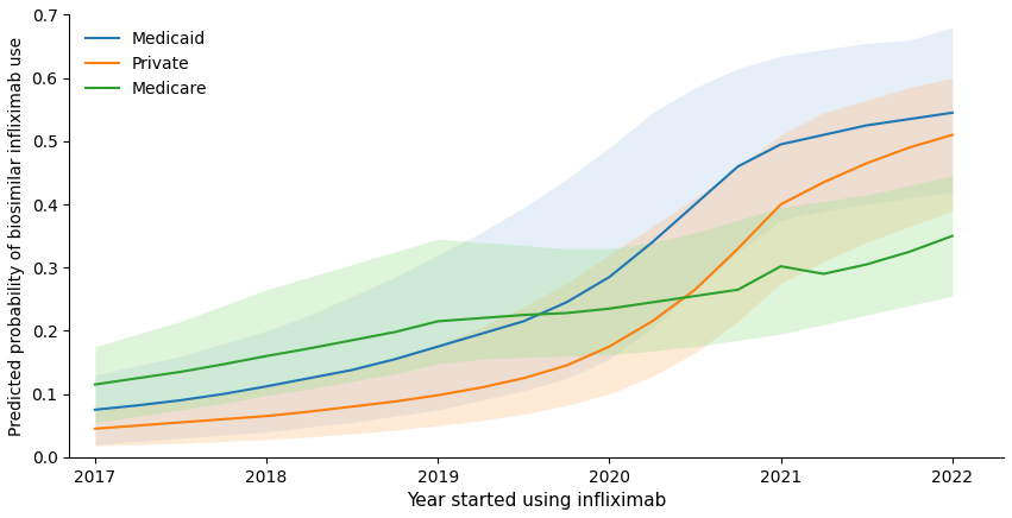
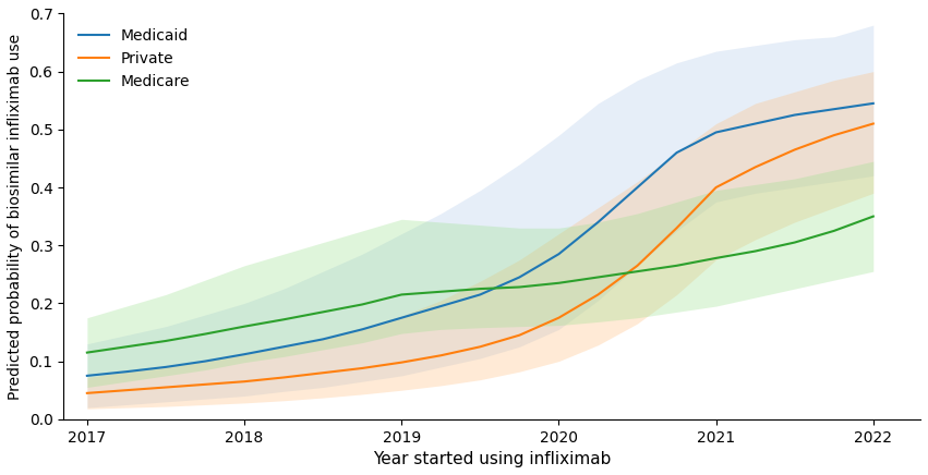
Medicare/2021: 0.302 -> 0.278
